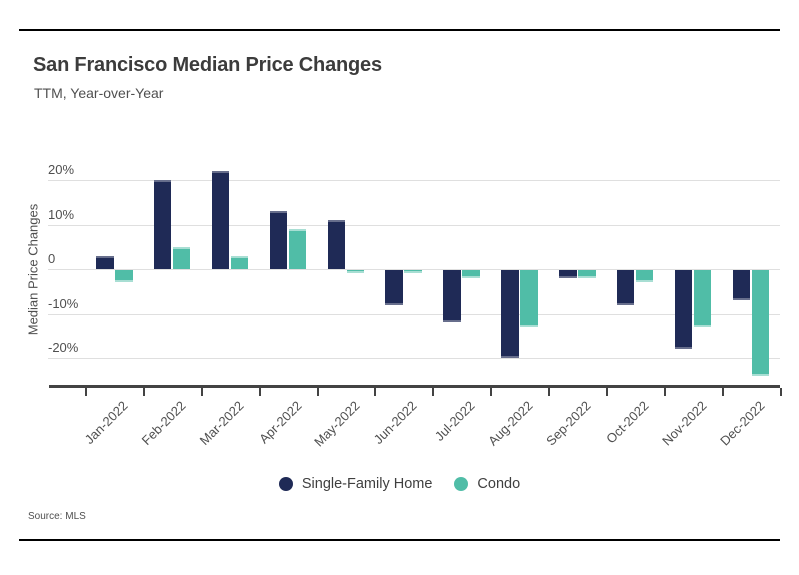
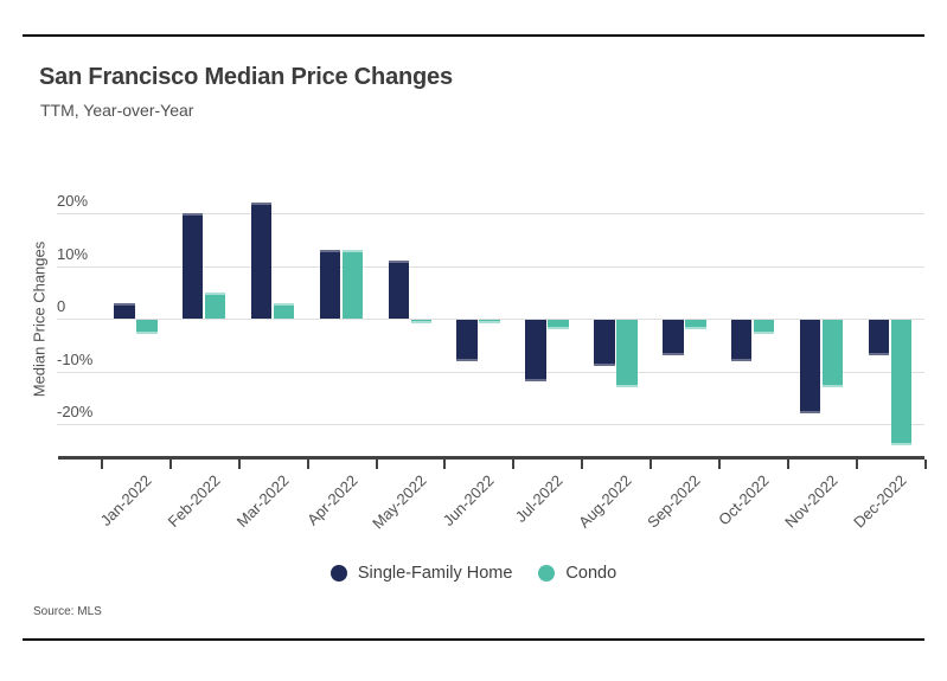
Condo/Apr-2022: 9% -> 13%
Single-Family Home/Aug-2022: -20% -> -9%
Single-Family Home/Sep-2022: -2% -> -7%
